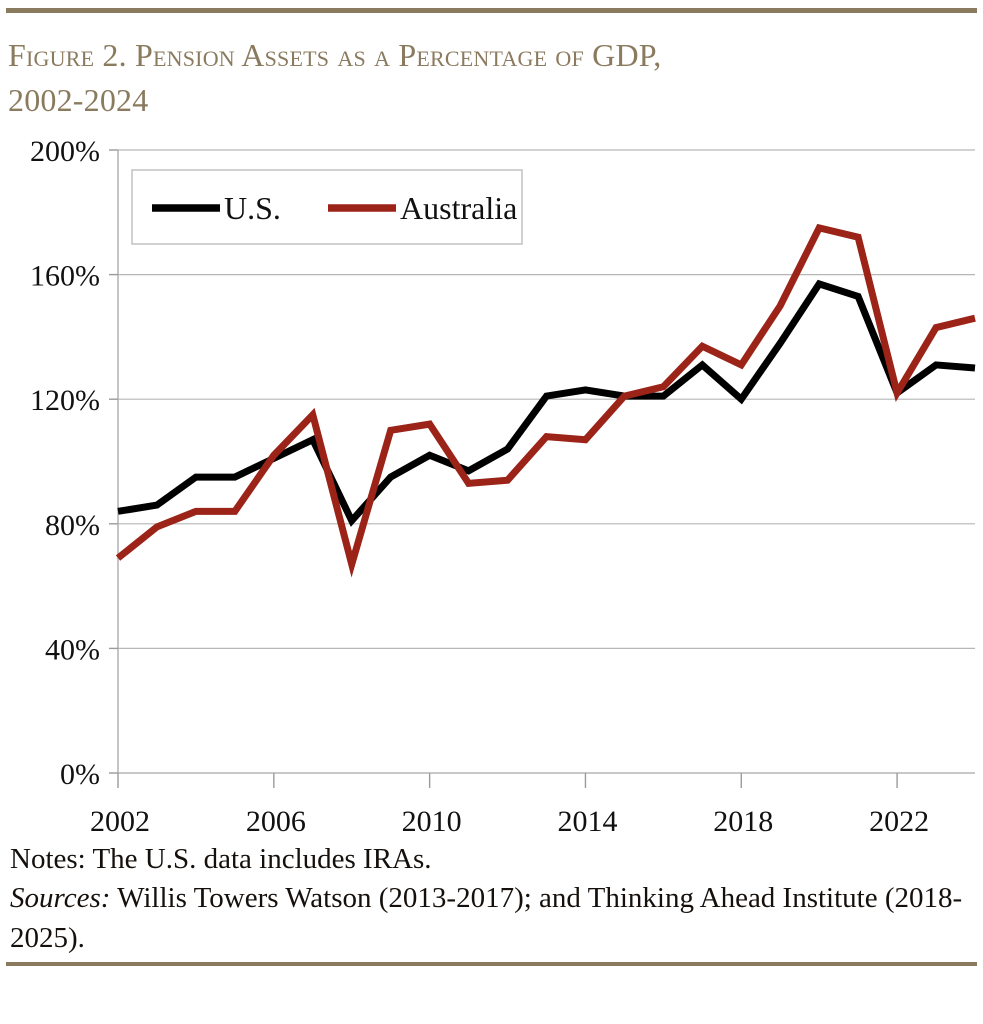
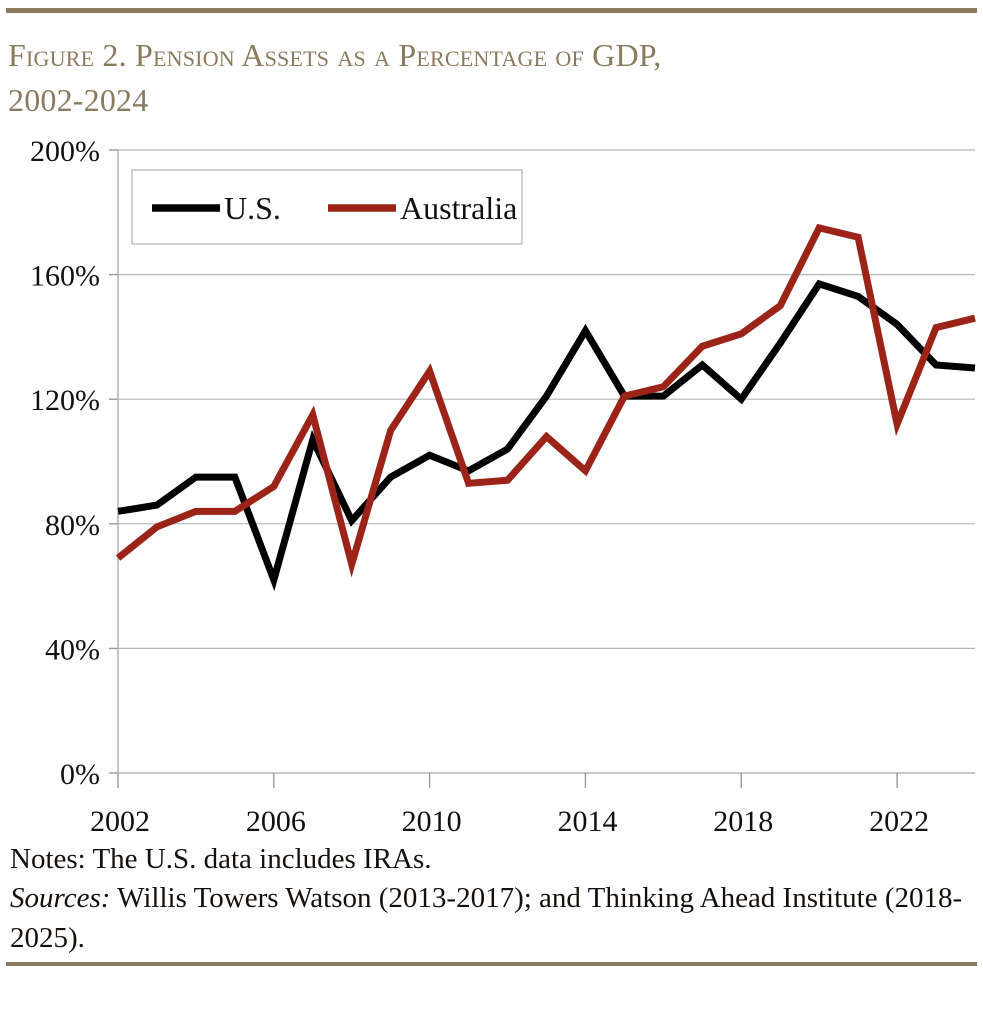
U.S./2006: 101% -> 62%
Australia/2006: 102% -> 92%
Australia/2010: 112% -> 129%
U.S./2014: 123% -> 142%
Australia/2014: 107% -> 97%
Australia/2018: 131% -> 141%
U.S./2022: 122% -> 144%
Australia/2022: 122% -> 112%
